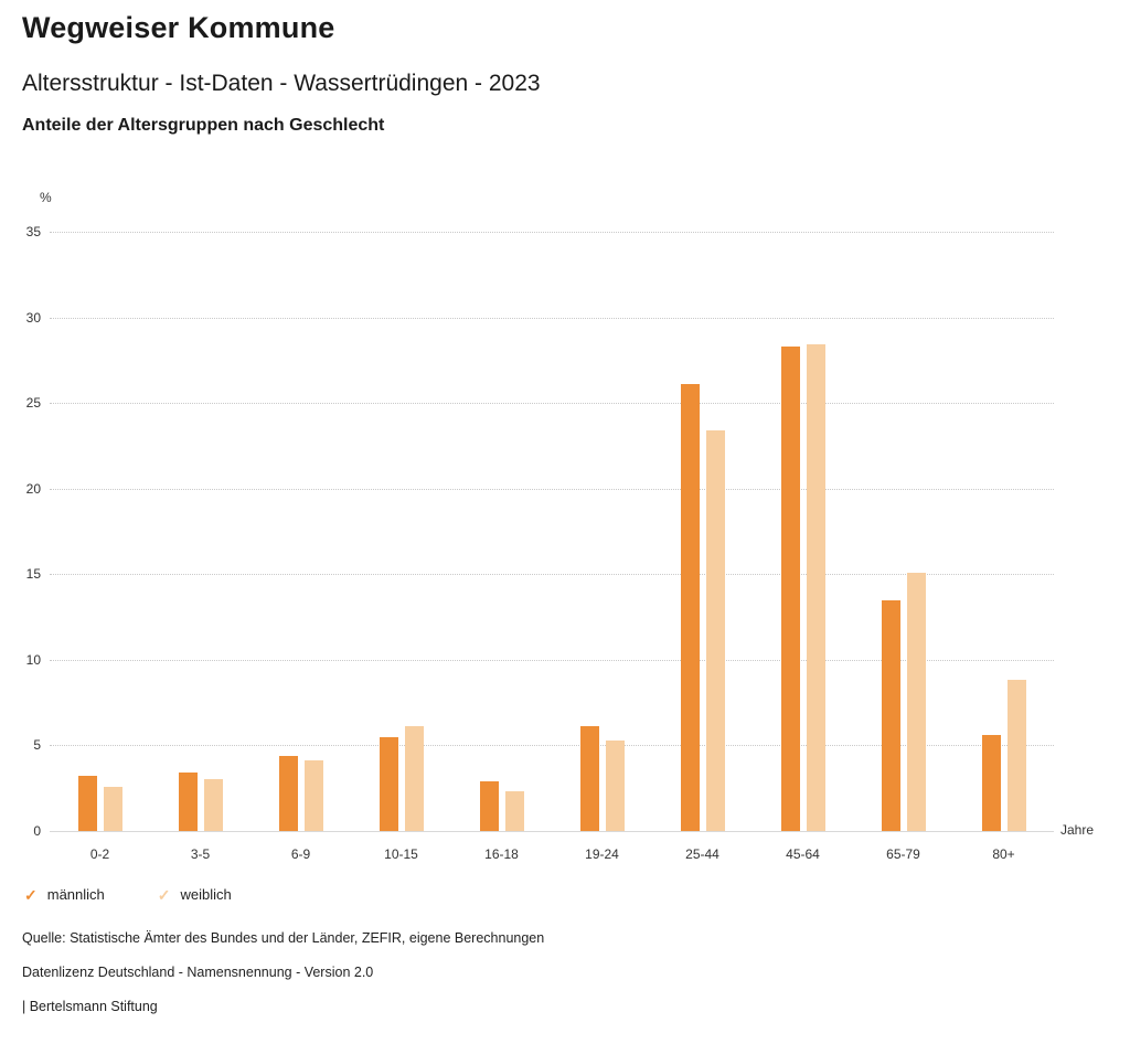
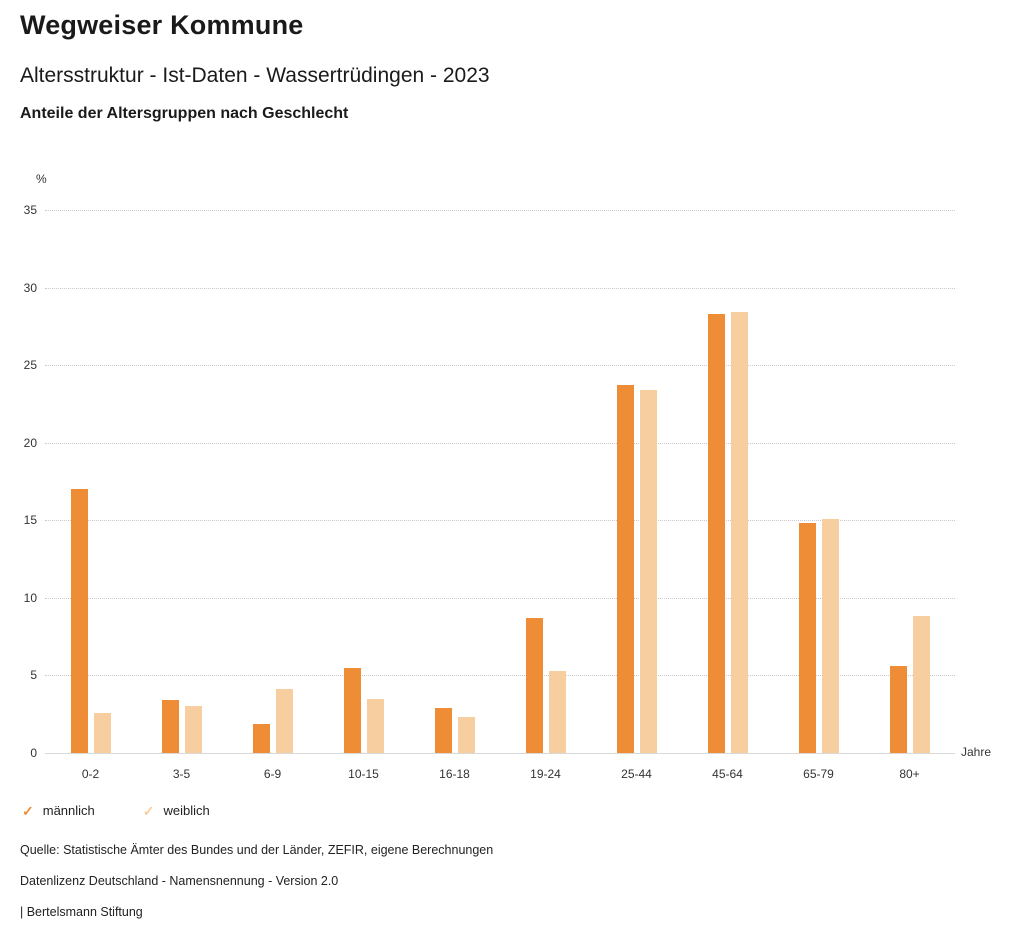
männlich/0-2: 3.2 -> 17.0
männlich/6-9: 4.4 -> 1.9
weiblich/10-15: 6.1 -> 3.5
männlich/19-24: 6.1 -> 8.7
männlich/25-44: 26.1 -> 23.7
männlich/65-79: 13.5 -> 14.8
